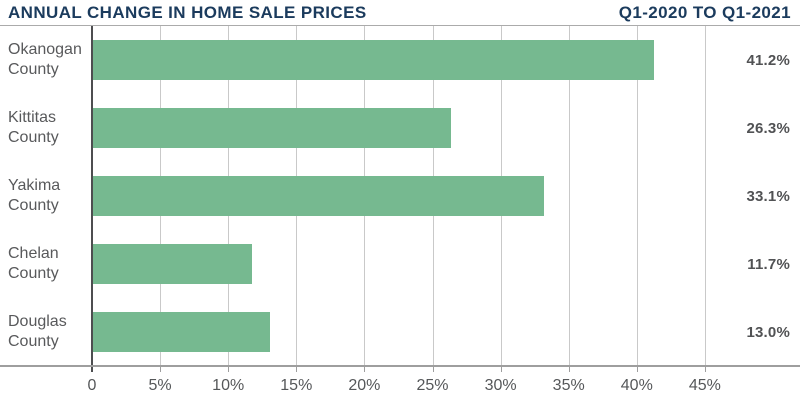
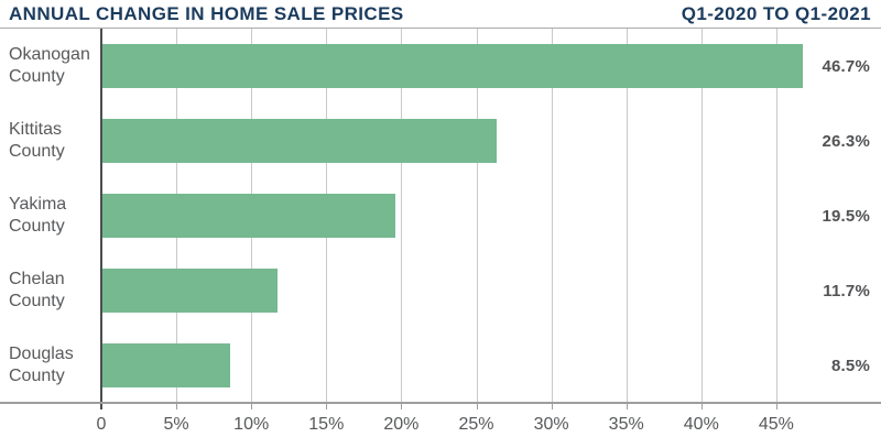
Okanogan County: 41.2% -> 46.7%
Yakima County: 33.1% -> 19.5%
Douglas County: 13.0% -> 8.5%
